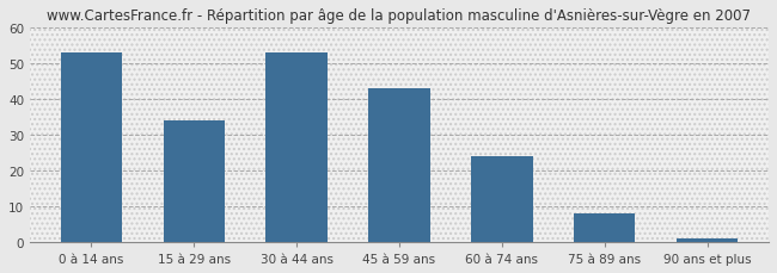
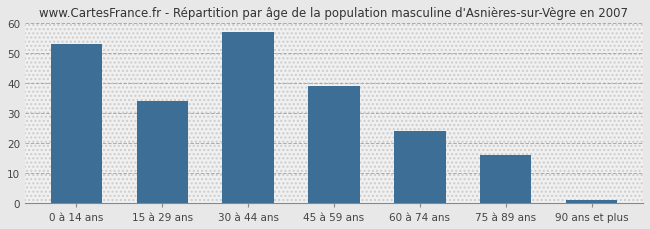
30 à 44 ans: 53 -> 57
45 à 59 ans: 43 -> 39
75 à 89 ans: 8 -> 16
